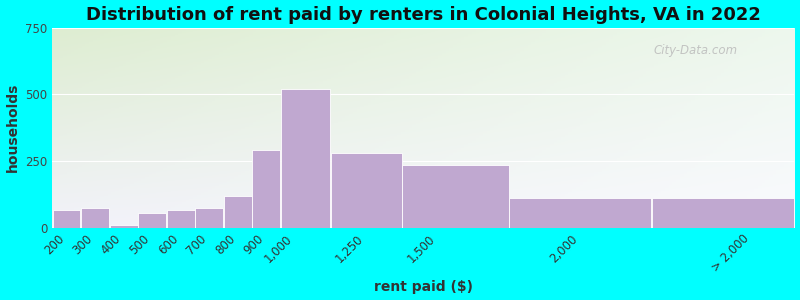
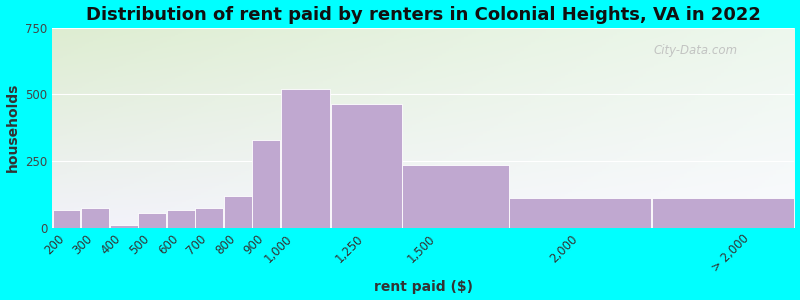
900: 290 -> 330
1,250: 280 -> 465
